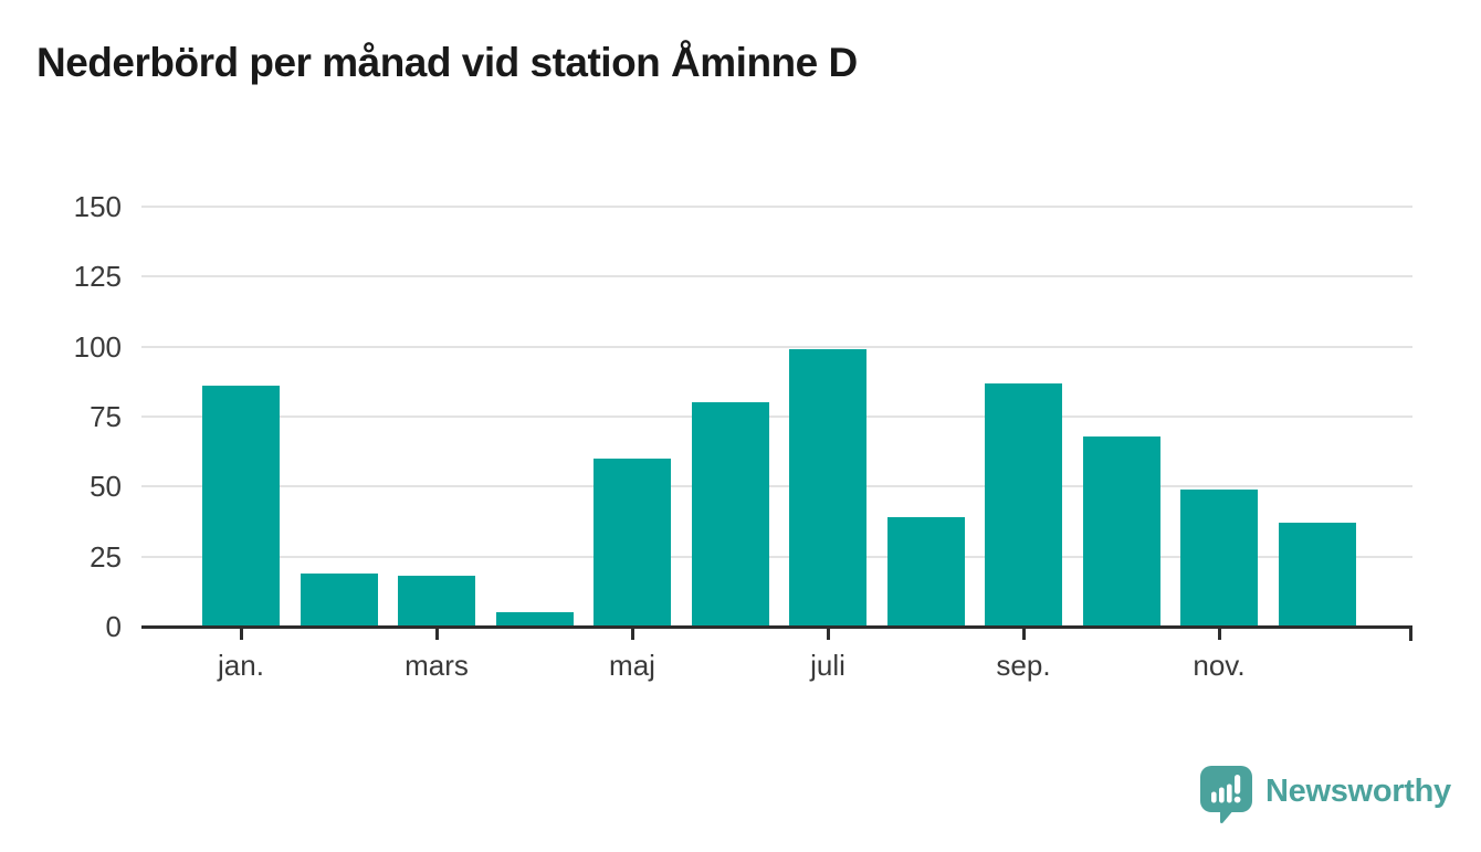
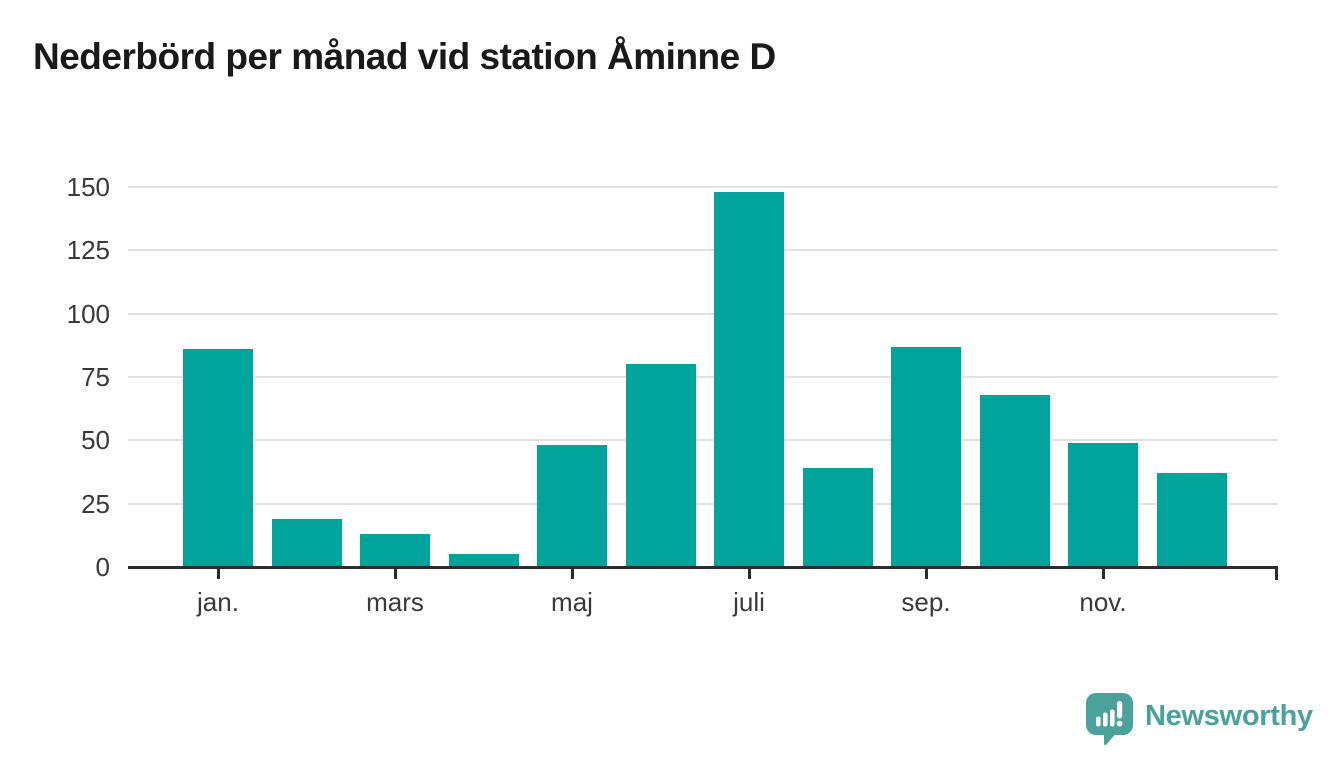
mars: 18 -> 13
maj: 60 -> 48
juli: 99 -> 148
